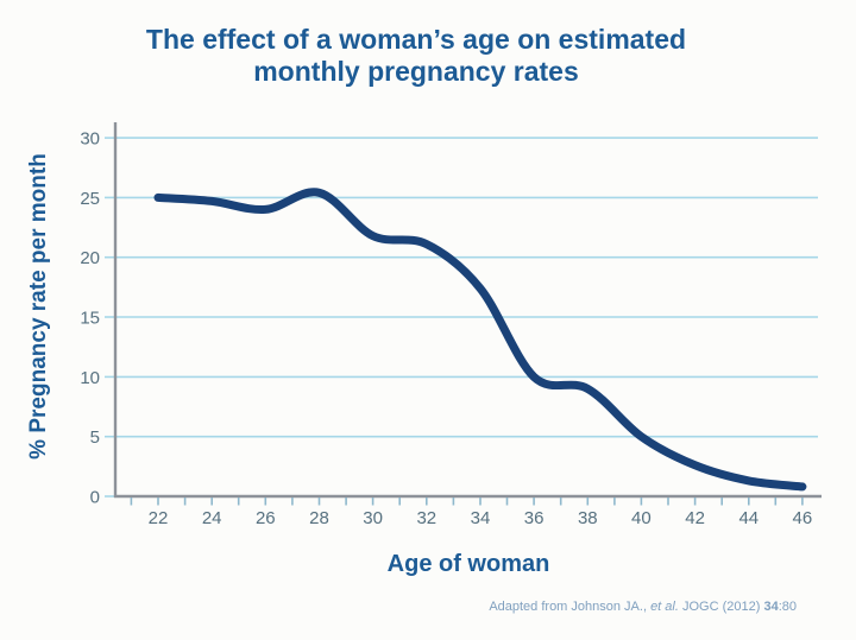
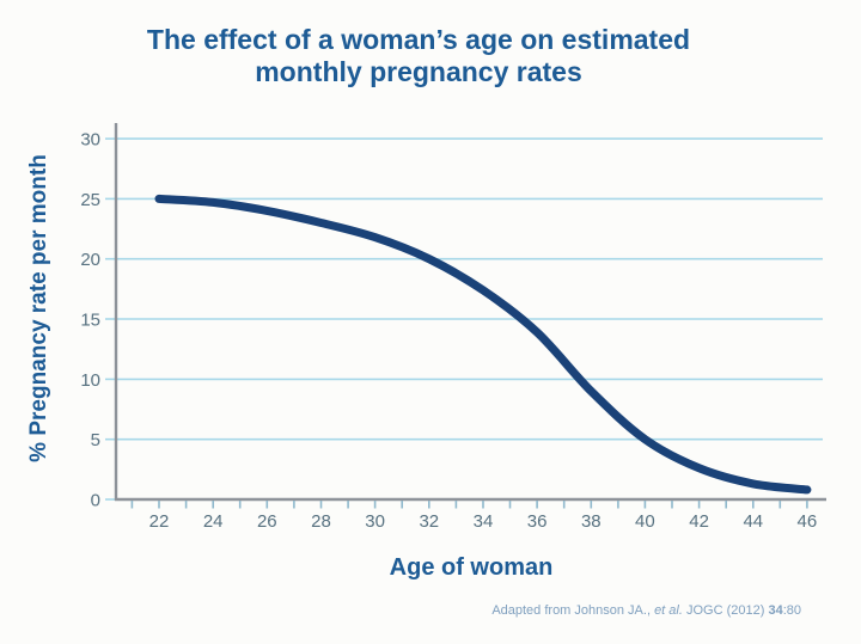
28: 25.4 -> 23.0
32: 21.1 -> 20.0
36: 10.0 -> 13.9
